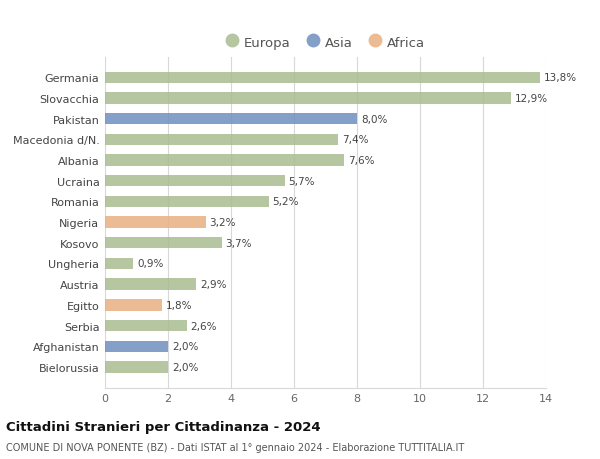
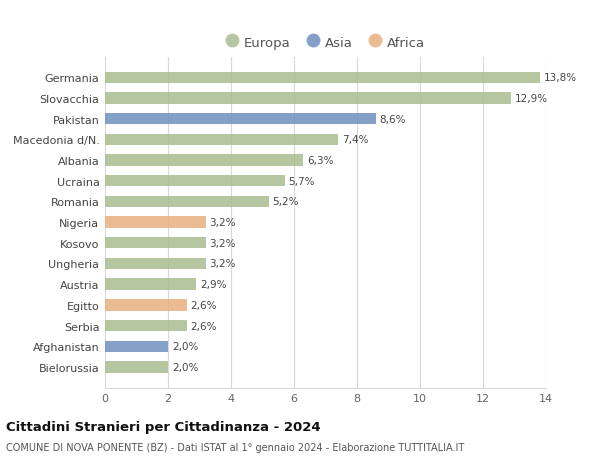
Pakistan: 8,0% -> 8,6%
Albania: 7,6% -> 6,3%
Kosovo: 3,7% -> 3,2%
Ungheria: 0,9% -> 3,2%
Egitto: 1,8% -> 2,6%
